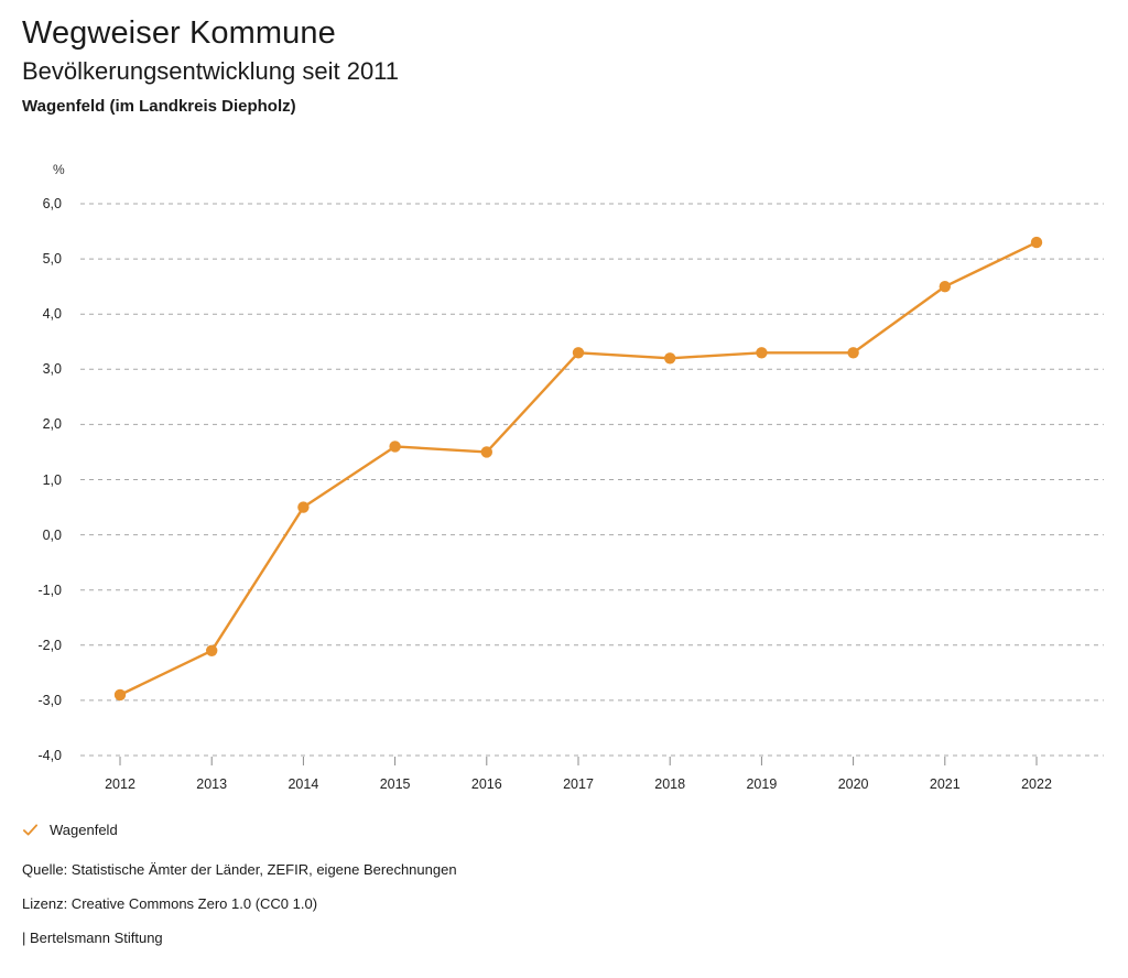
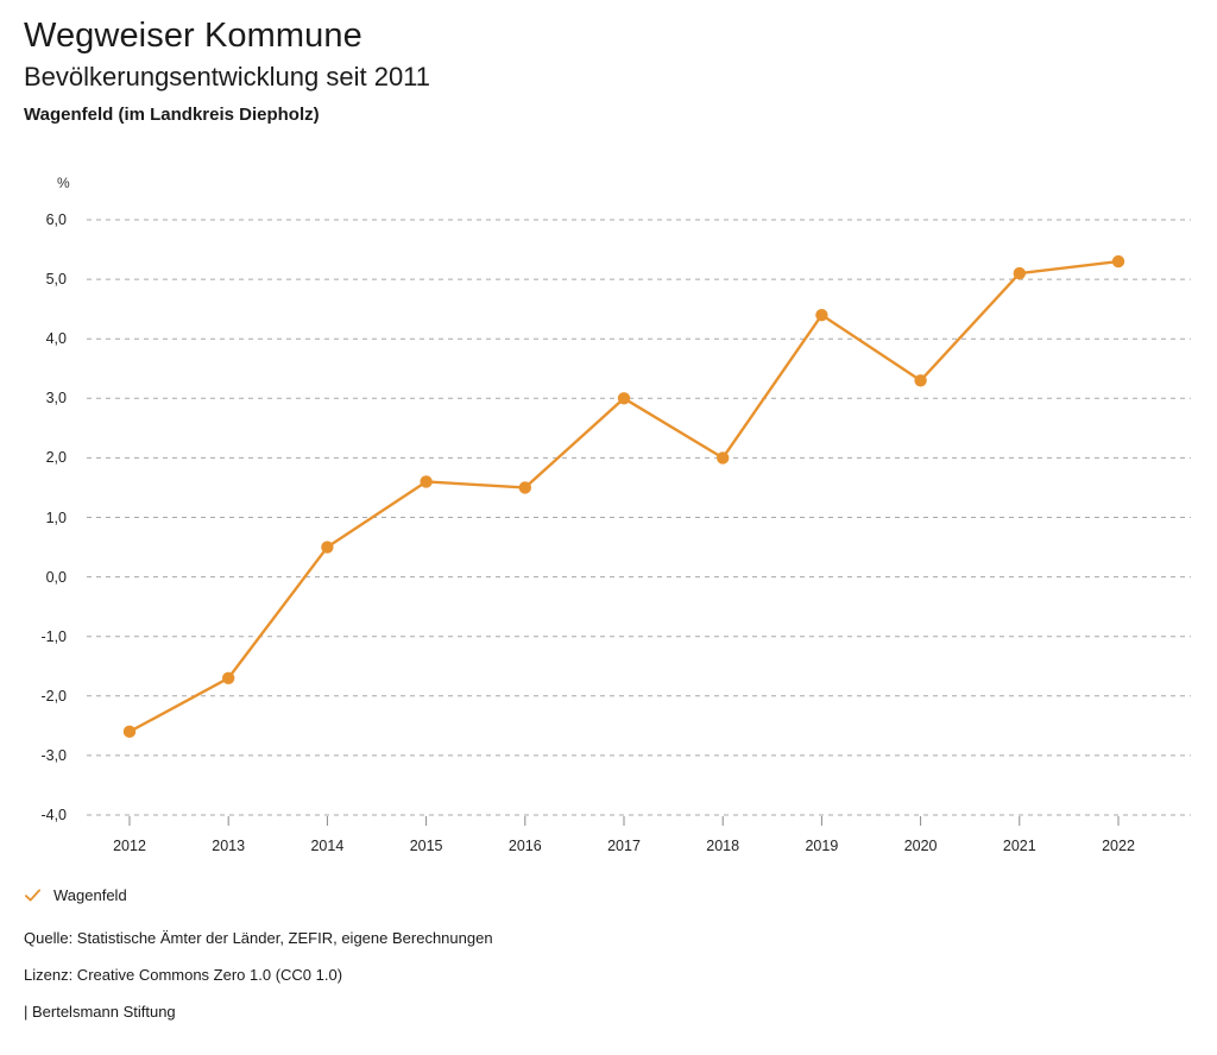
2012: -2,9 -> -2,6
2013: -2,1 -> -1,7
2017: 3,3 -> 3,0
2018: 3,2 -> 2,0
2019: 3,3 -> 4,4
2021: 4,5 -> 5,1
